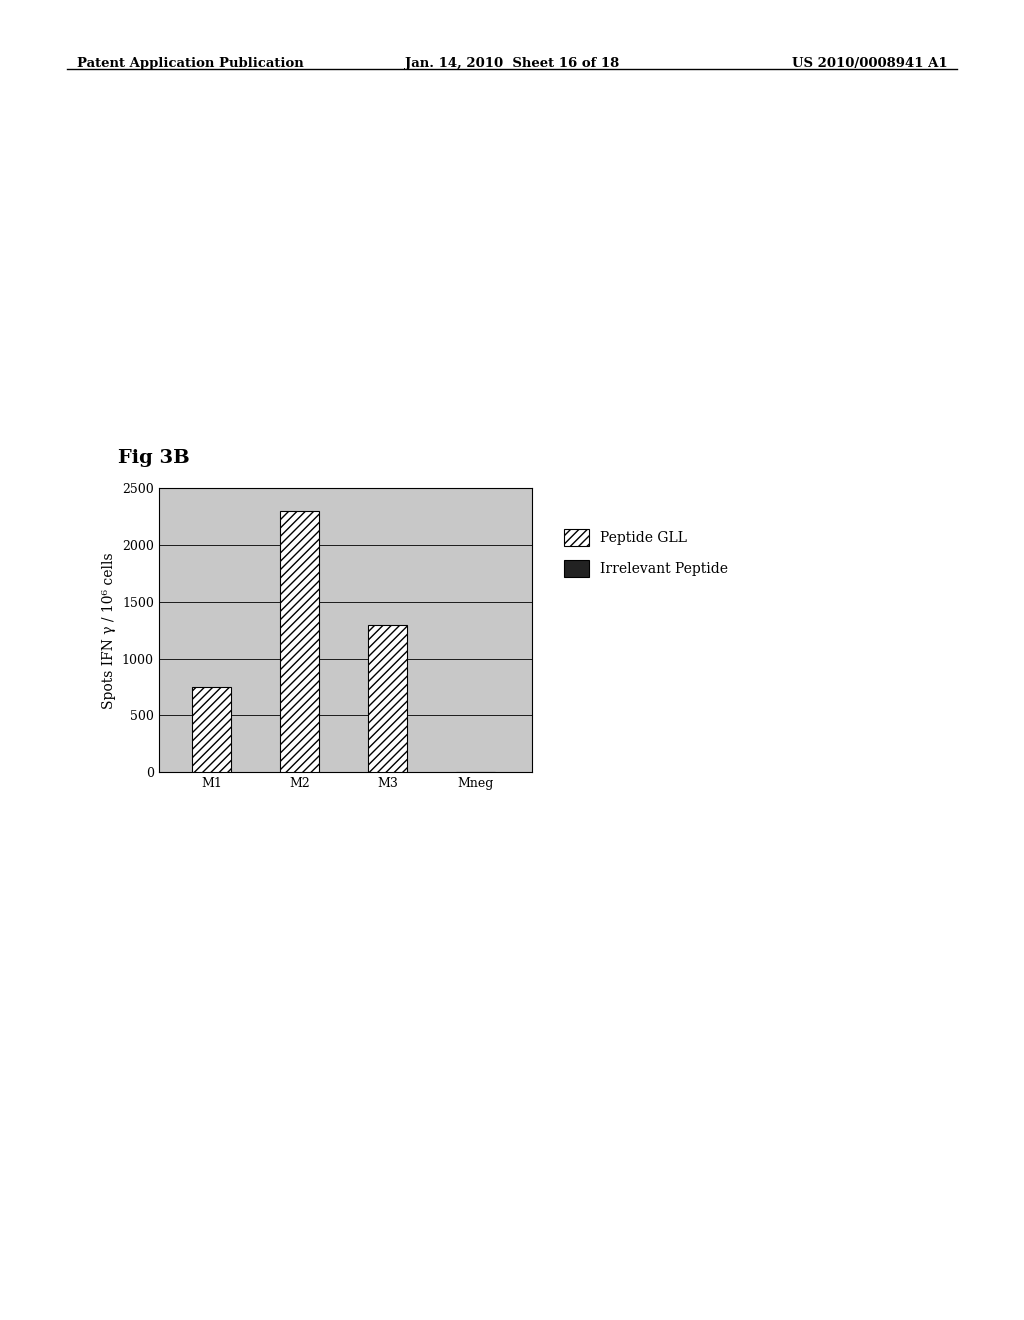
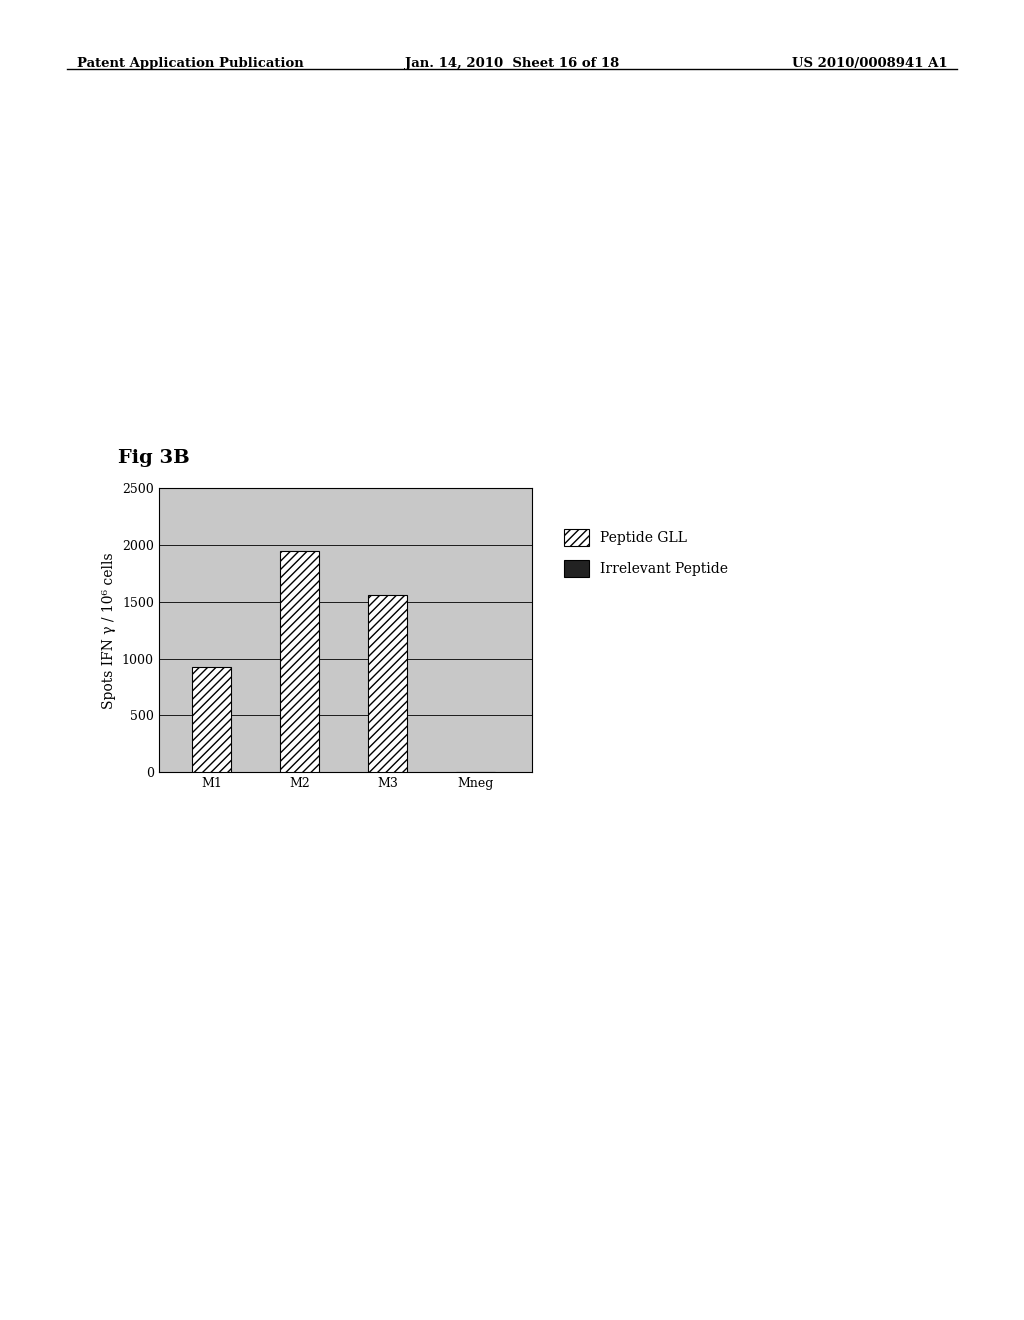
M1: 750 -> 930
M2: 2300 -> 1950
M3: 1300 -> 1560
